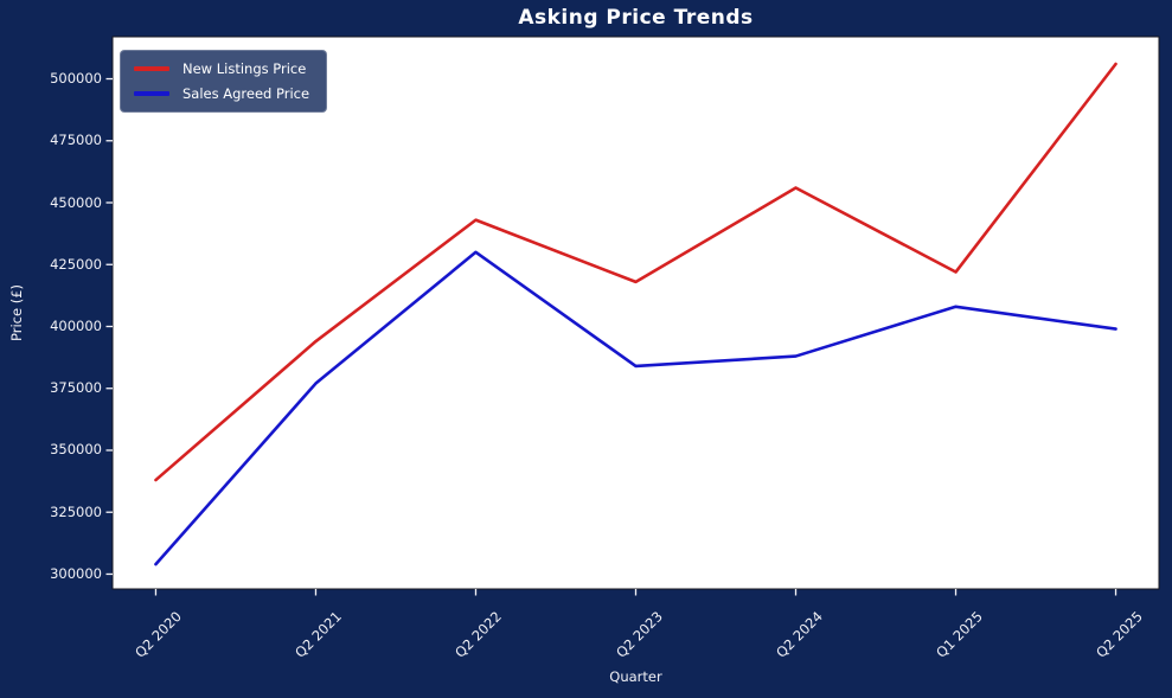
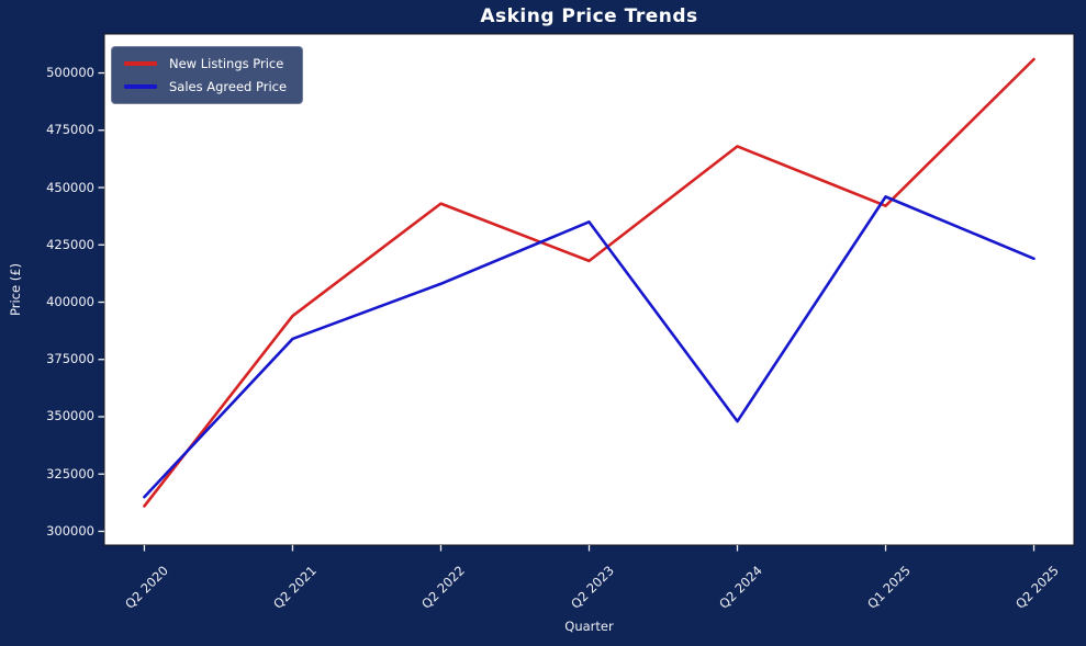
New Listings Price/Q2 2020: 338000 -> 311000
Sales Agreed Price/Q2 2020: 304000 -> 315000
Sales Agreed Price/Q2 2021: 377000 -> 384000
Sales Agreed Price/Q2 2022: 430000 -> 408000
Sales Agreed Price/Q2 2023: 384000 -> 435000
New Listings Price/Q2 2024: 456000 -> 468000
Sales Agreed Price/Q2 2024: 388000 -> 348000
New Listings Price/Q1 2025: 422000 -> 442000
Sales Agreed Price/Q1 2025: 408000 -> 446000
Sales Agreed Price/Q2 2025: 399000 -> 419000
